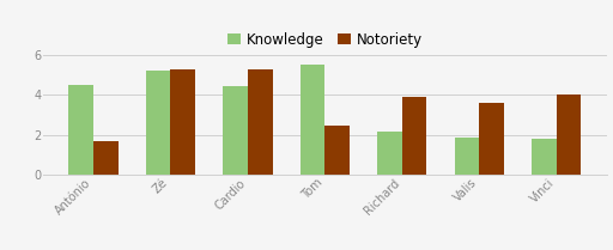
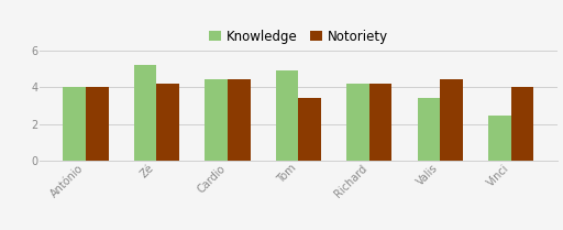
Knowledge/António: 4.5 -> 4.0
Notoriety/António: 1.7 -> 4.0
Notoriety/Zé: 5.3 -> 4.2
Notoriety/Cardio: 5.3 -> 4.5
Knowledge/Tom: 5.5 -> 5.0
Notoriety/Tom: 2.5 -> 3.4
Knowledge/Richard: 2.2 -> 4.2
Notoriety/Richard: 3.9 -> 4.2
Knowledge/Valis: 1.9 -> 3.5
Notoriety/Valis: 3.6 -> 4.5
Knowledge/Vinci: 1.8 -> 2.5
